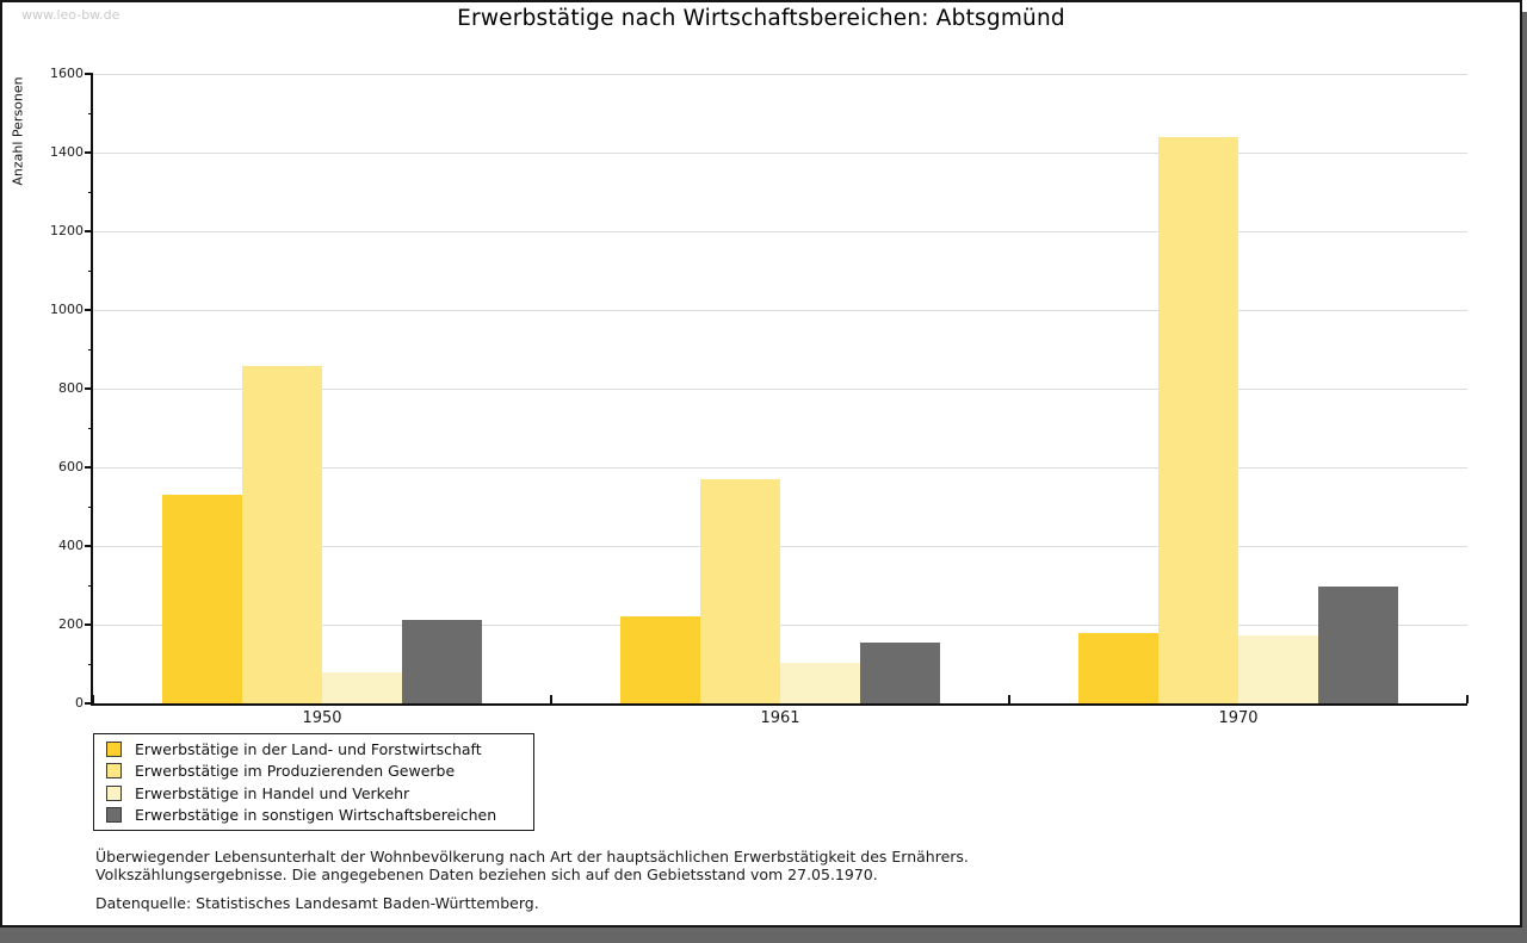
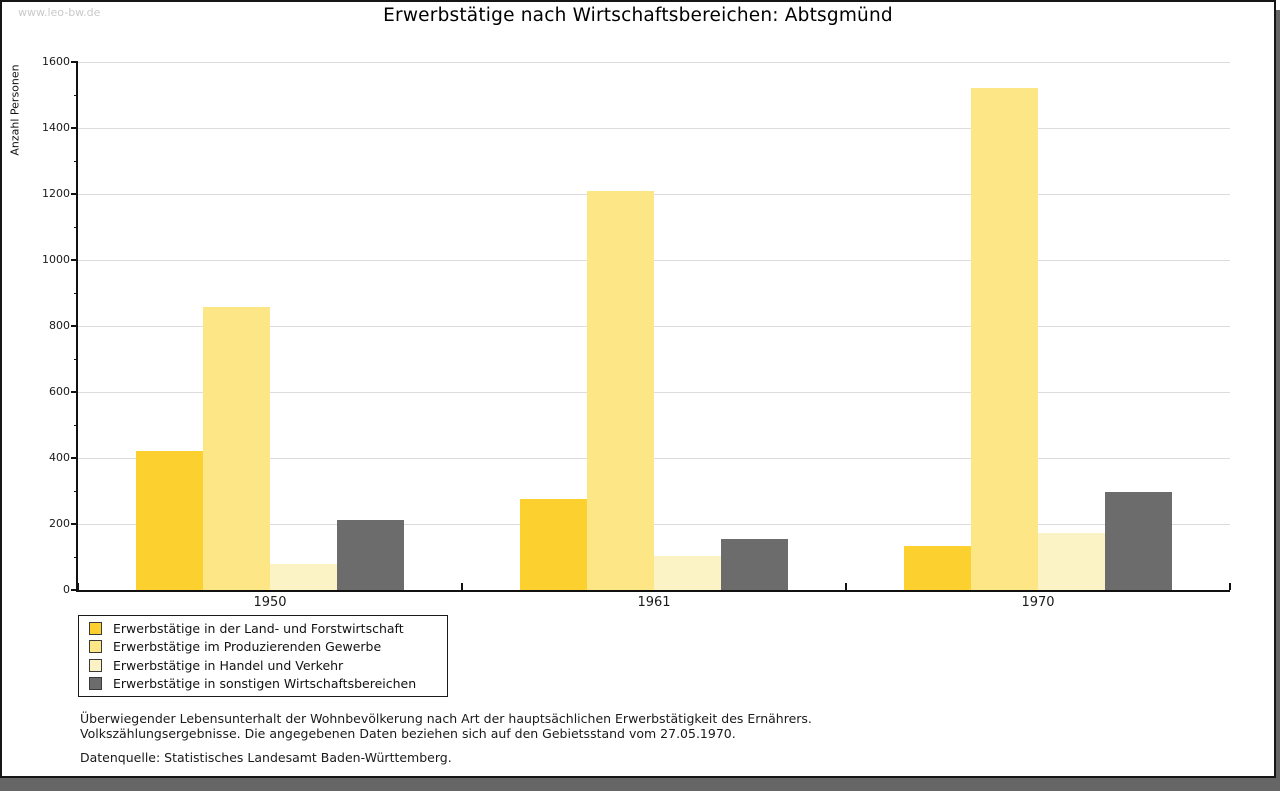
Erwerbstätige in der Land- und Forstwirtschaft/1950: 530 -> 420
Erwerbstätige in der Land- und Forstwirtschaft/1961: 220 -> 280
Erwerbstätige im Produzierenden Gewerbe/1961: 570 -> 1210
Erwerbstätige in der Land- und Forstwirtschaft/1970: 180 -> 130
Erwerbstätige im Produzierenden Gewerbe/1970: 1440 -> 1520
